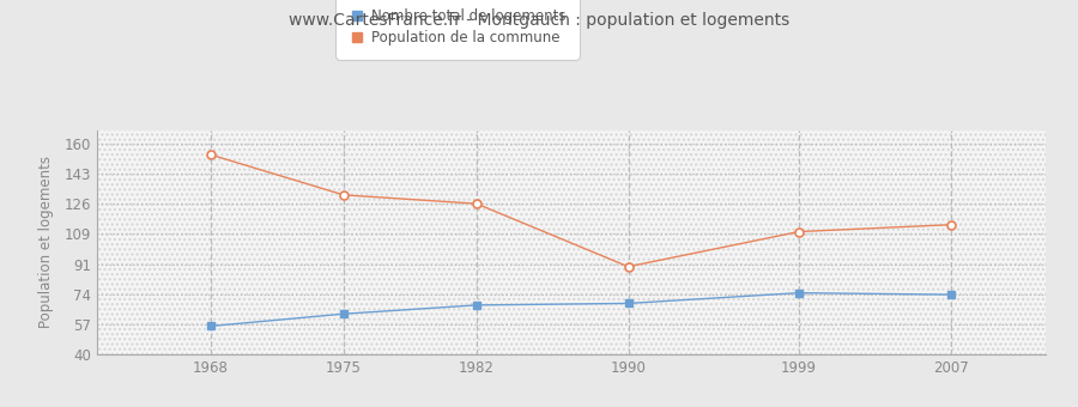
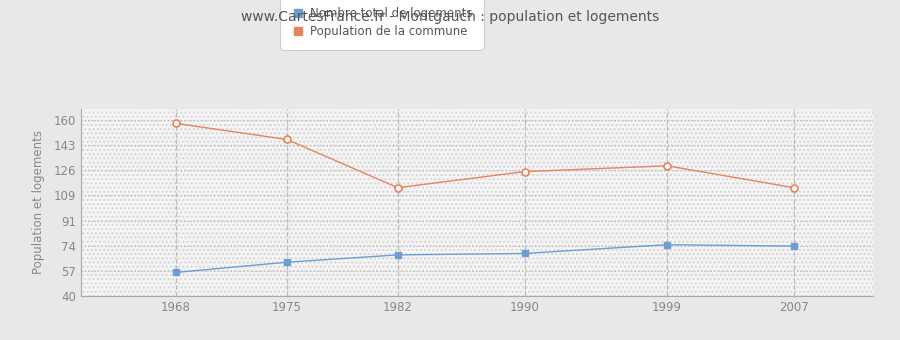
Population de la commune/1968: 154 -> 158
Population de la commune/1975: 131 -> 147
Population de la commune/1982: 126 -> 114
Population de la commune/1990: 90 -> 125
Population de la commune/1999: 110 -> 129
